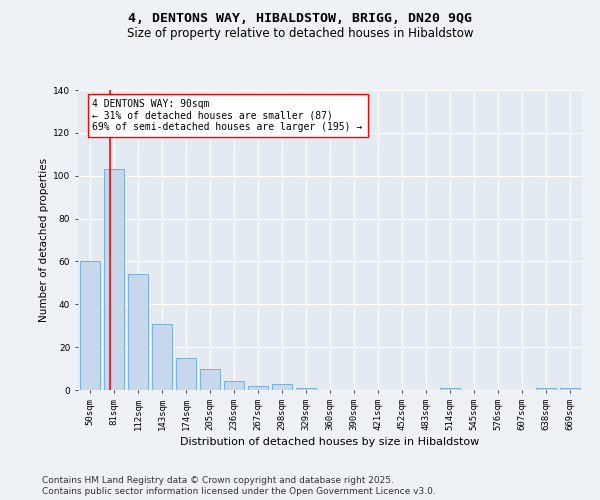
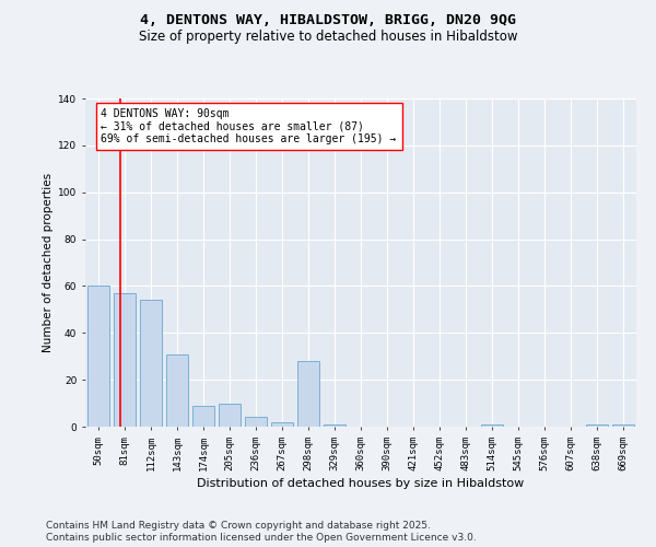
81sqm: 103 -> 57
174sqm: 15 -> 9
298sqm: 3 -> 28
